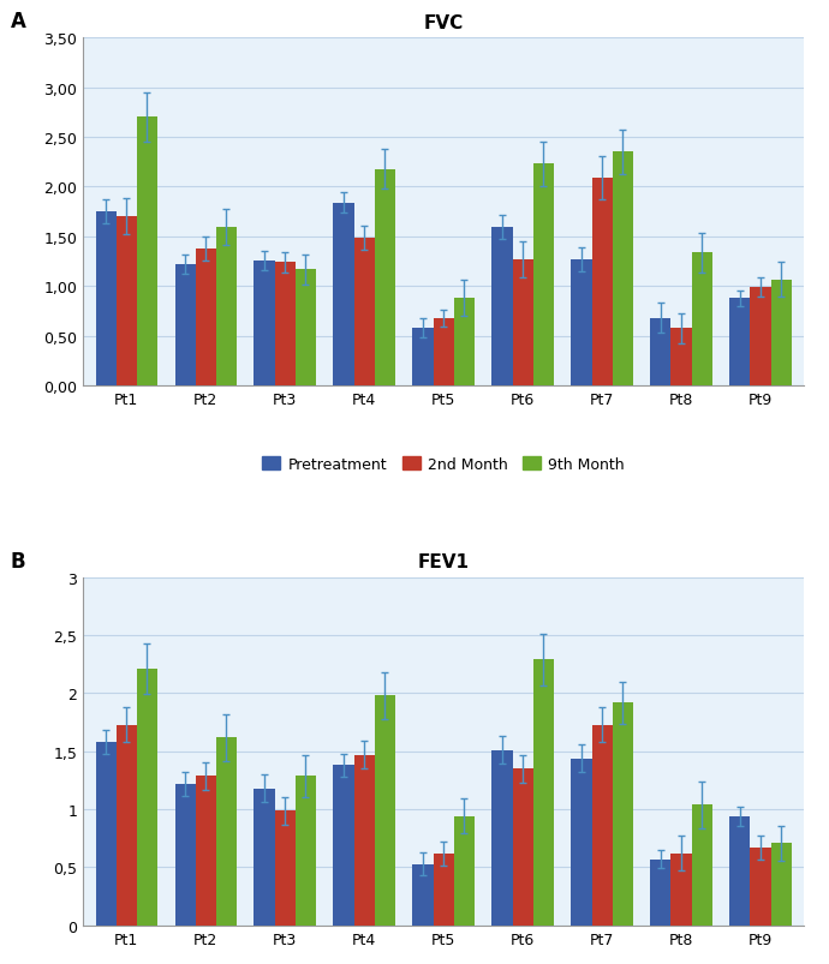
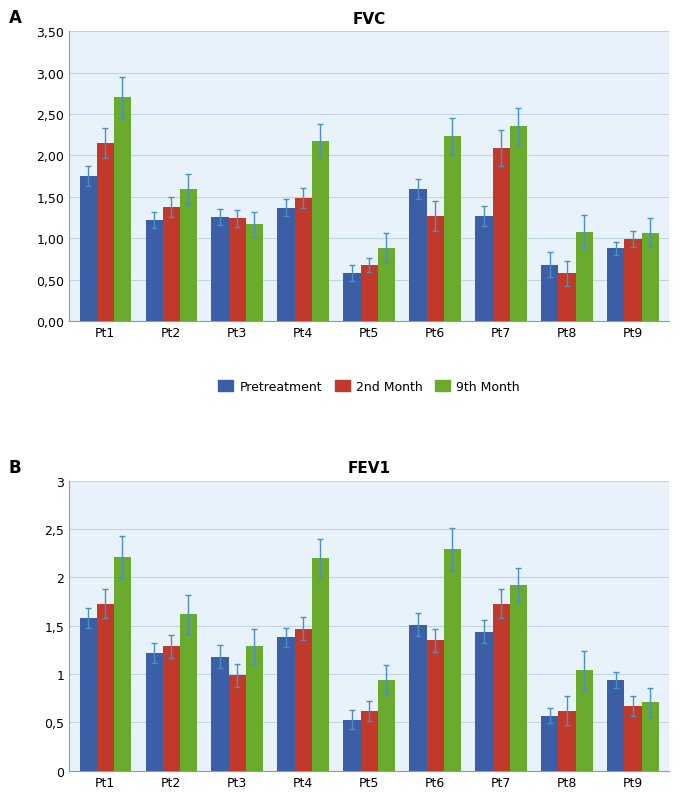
FVC/2nd Month/Pt1: 1,70 -> 2,15
FVC/Pretreatment/Pt4: 1,84 -> 1,37
FVC/9th Month/Pt8: 1,34 -> 1,08
FEV1/9th Month/Pt4: 1,98 -> 2,20
